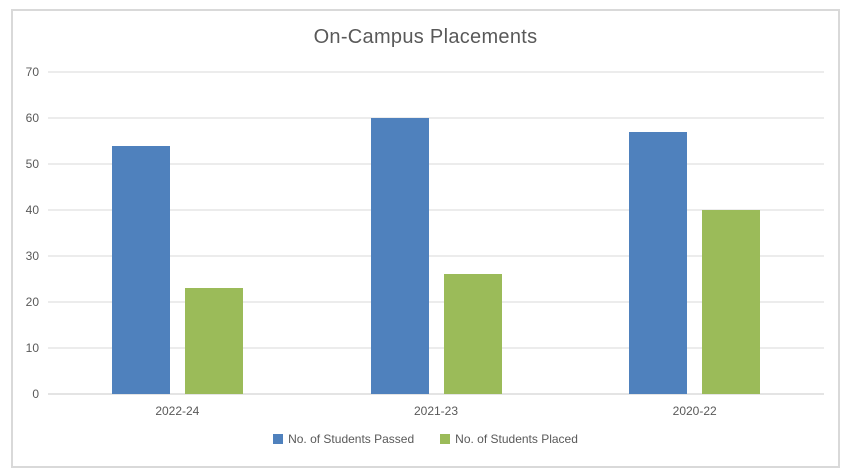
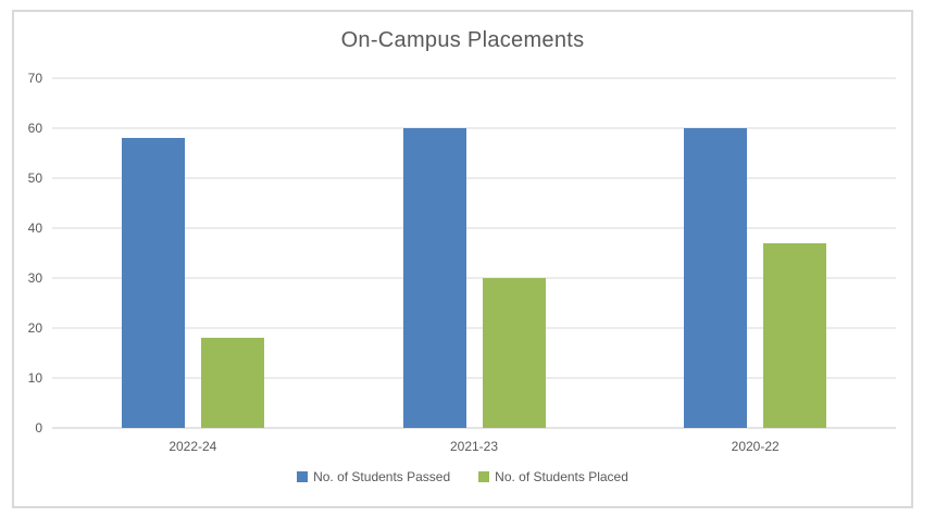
No. of Students Passed/2022-24: 54 -> 58
No. of Students Placed/2022-24: 23 -> 18
No. of Students Placed/2021-23: 26 -> 30
No. of Students Passed/2020-22: 57 -> 60
No. of Students Placed/2020-22: 40 -> 37
